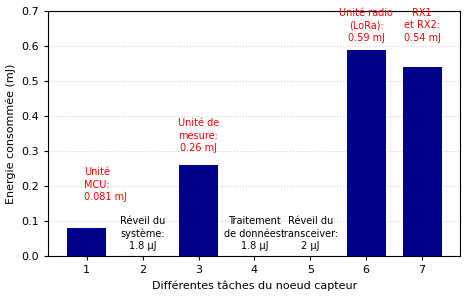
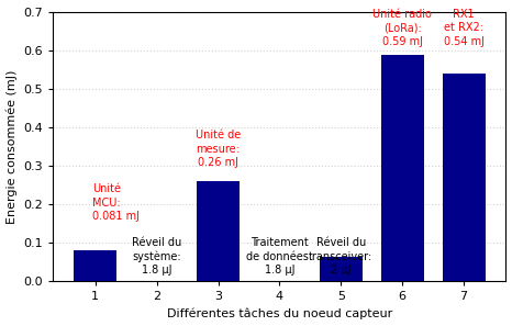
5: 0.002 -> 0.065
